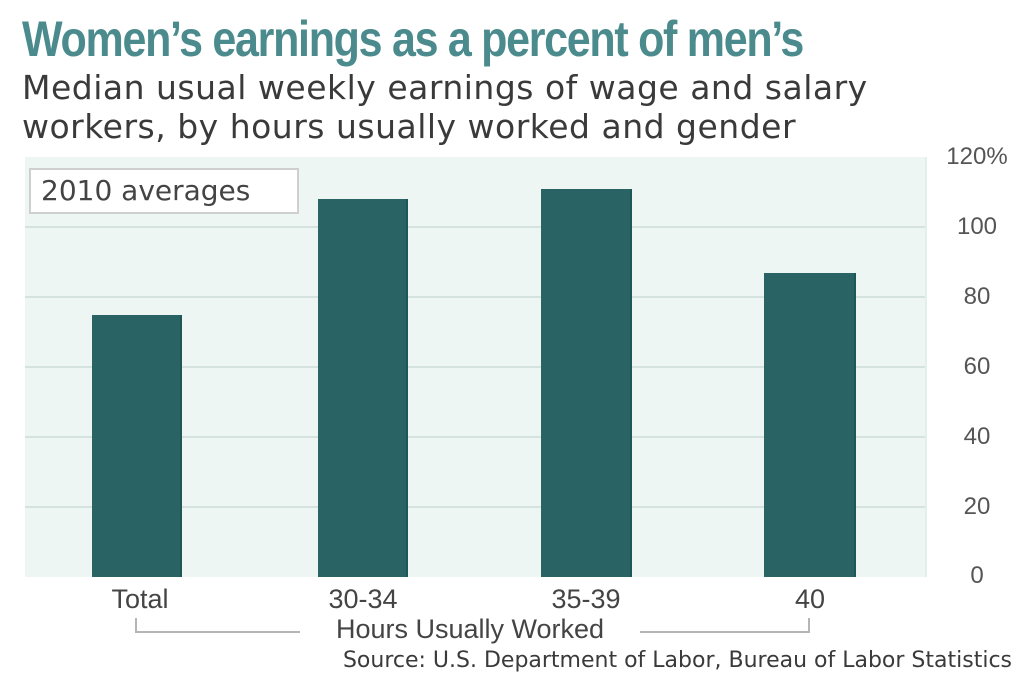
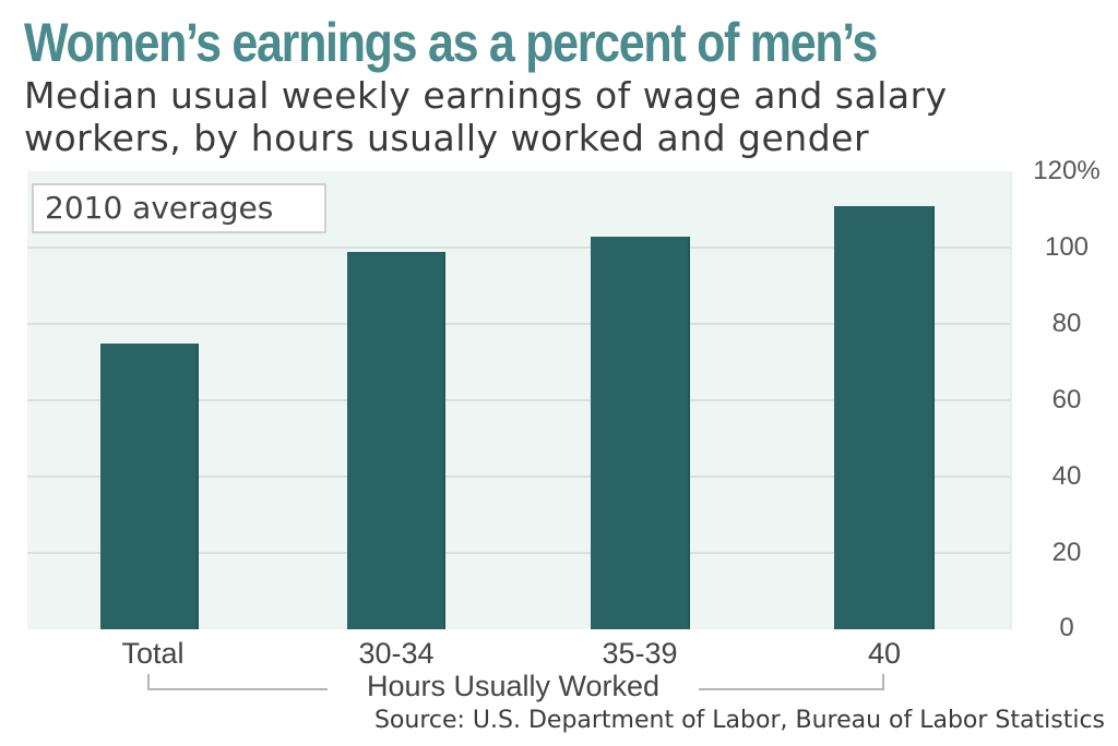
30-34: 108 -> 99
35-39: 111 -> 103
40: 87 -> 111
